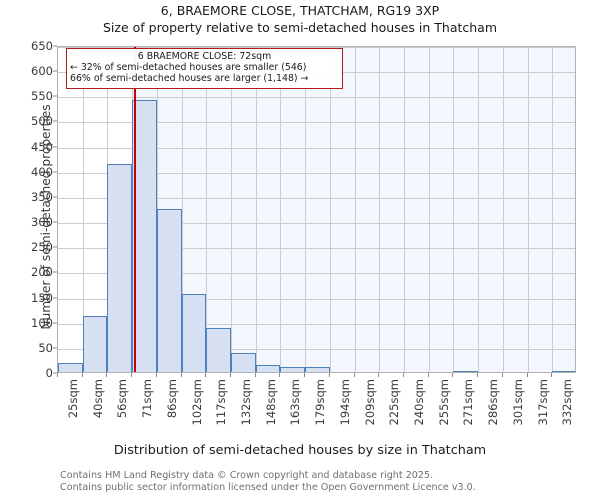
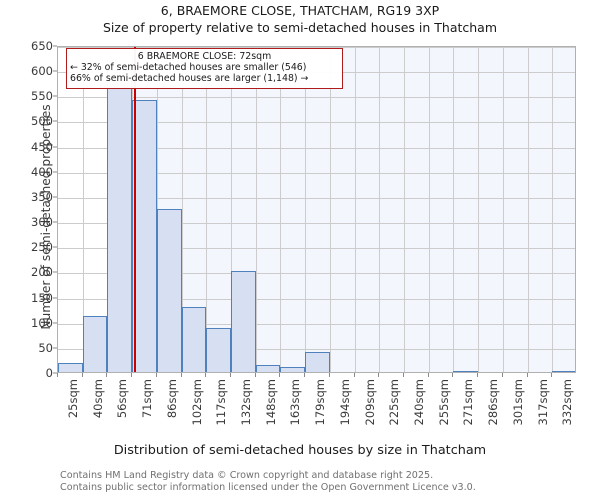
56sqm: 410 -> 600
102sqm: 160 -> 130
132sqm: 40 -> 200
179sqm: 10 -> 40
